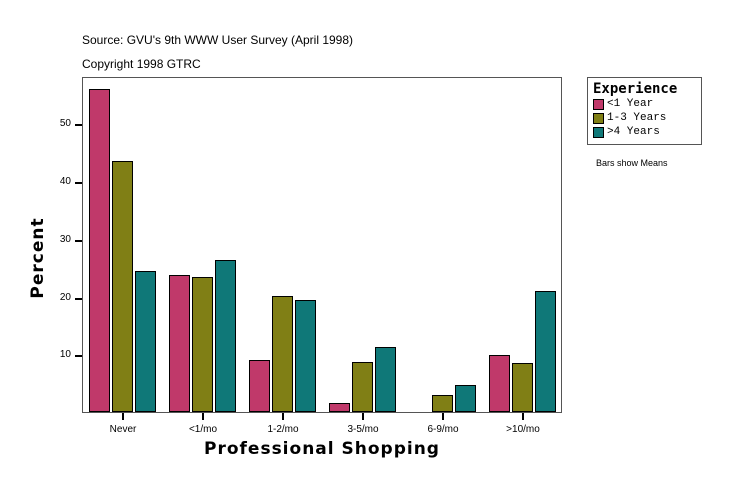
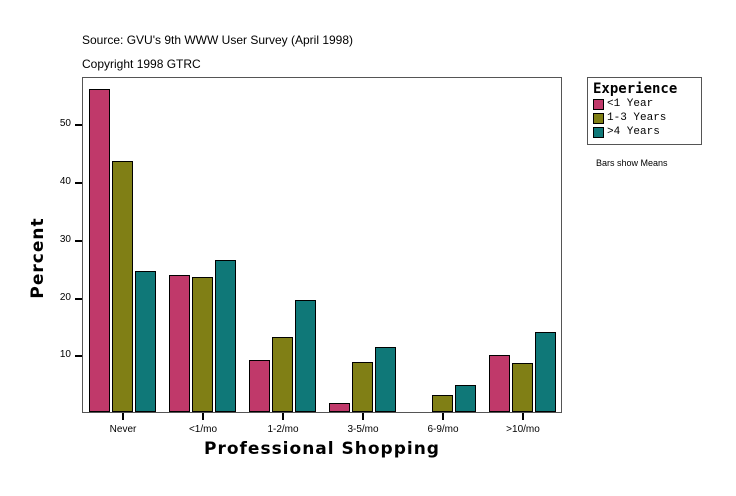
1-3 Years/1-2/mo: 20 -> 13
>4 Years/>10/mo: 21 -> 14
